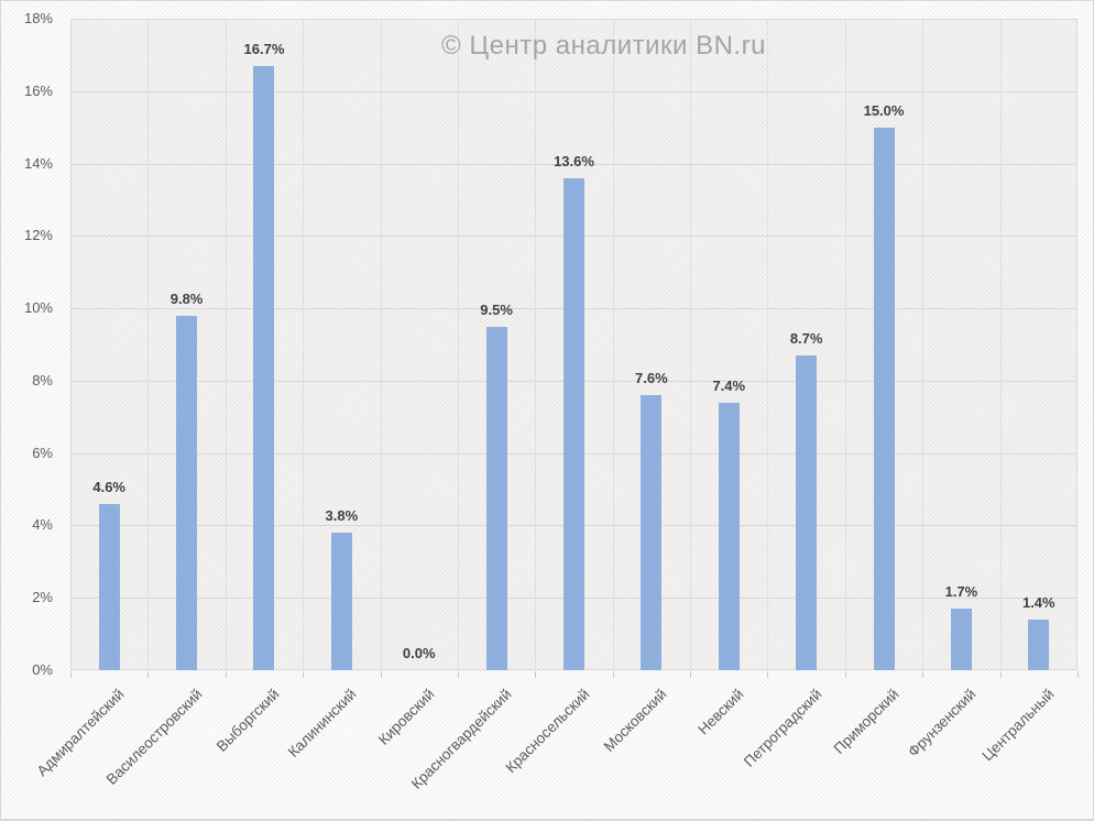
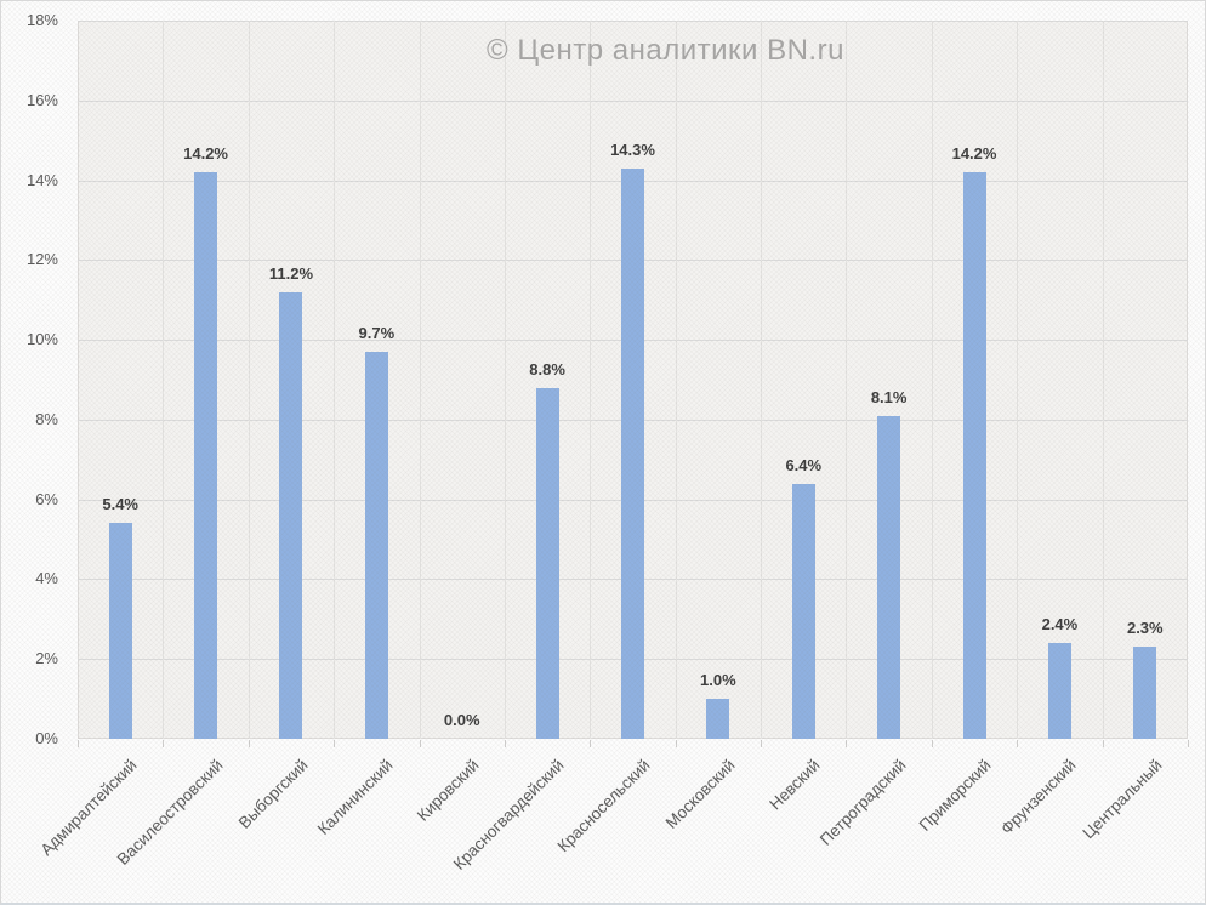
Адмиралтейский: 4.6% -> 5.4%
Василеостровский: 9.8% -> 14.2%
Выборгский: 16.7% -> 11.2%
Калининский: 3.8% -> 9.7%
Красногвардейский: 9.5% -> 8.8%
Красносельский: 13.6% -> 14.3%
Московский: 7.6% -> 1.0%
Невский: 7.4% -> 6.4%
Петроградский: 8.7% -> 8.1%
Приморский: 15.0% -> 14.2%
Фрунзенский: 1.7% -> 2.4%
Центральный: 1.4% -> 2.3%
